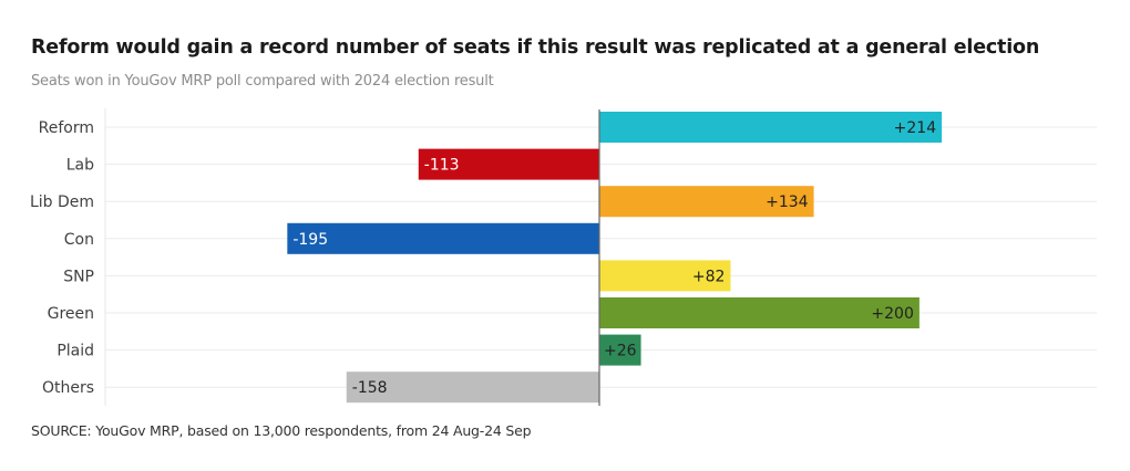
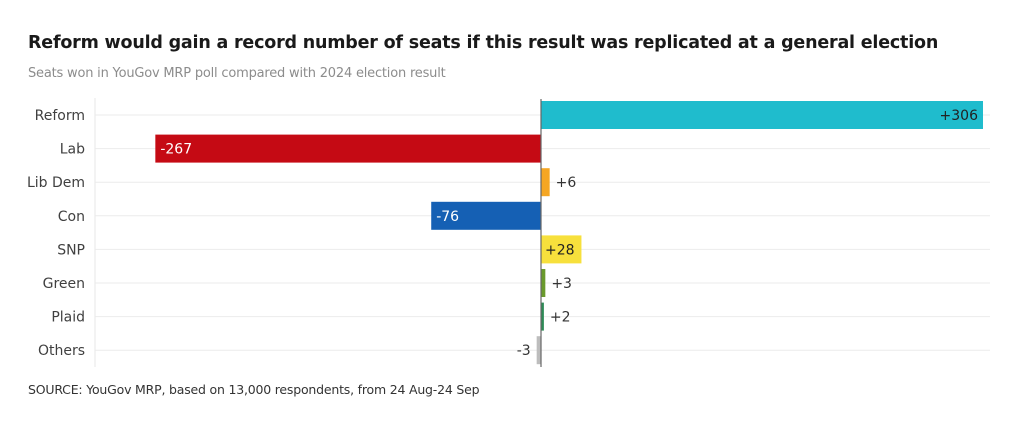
Reform: +214 -> +306
Lab: -113 -> -267
Lib Dem: +134 -> +6
Con: -195 -> -76
SNP: +82 -> +28
Green: +200 -> +3
Plaid: +26 -> +2
Others: -158 -> -3
